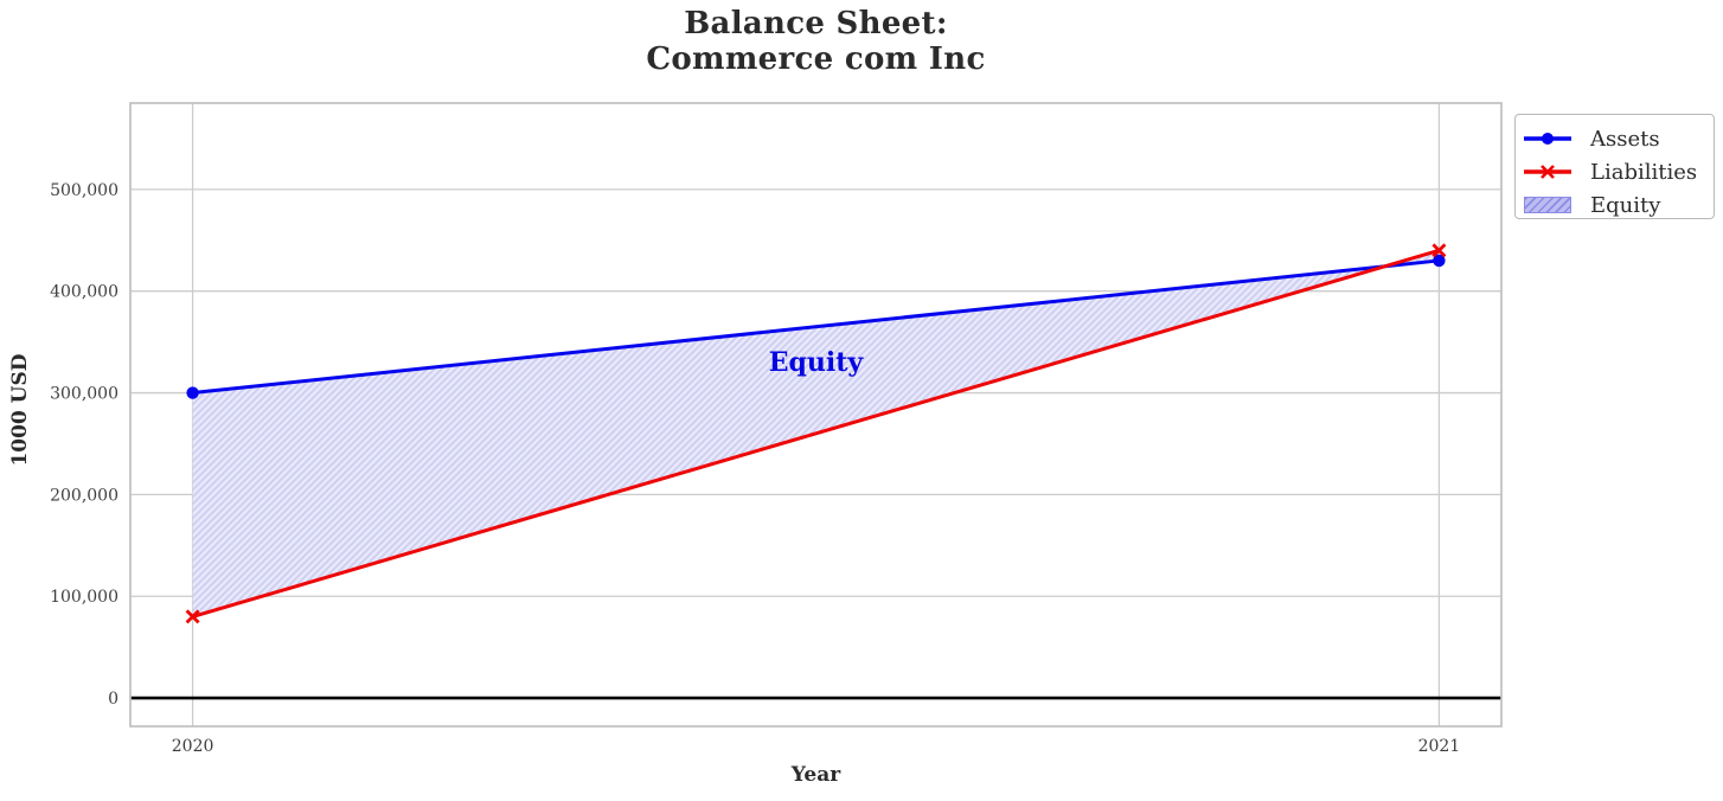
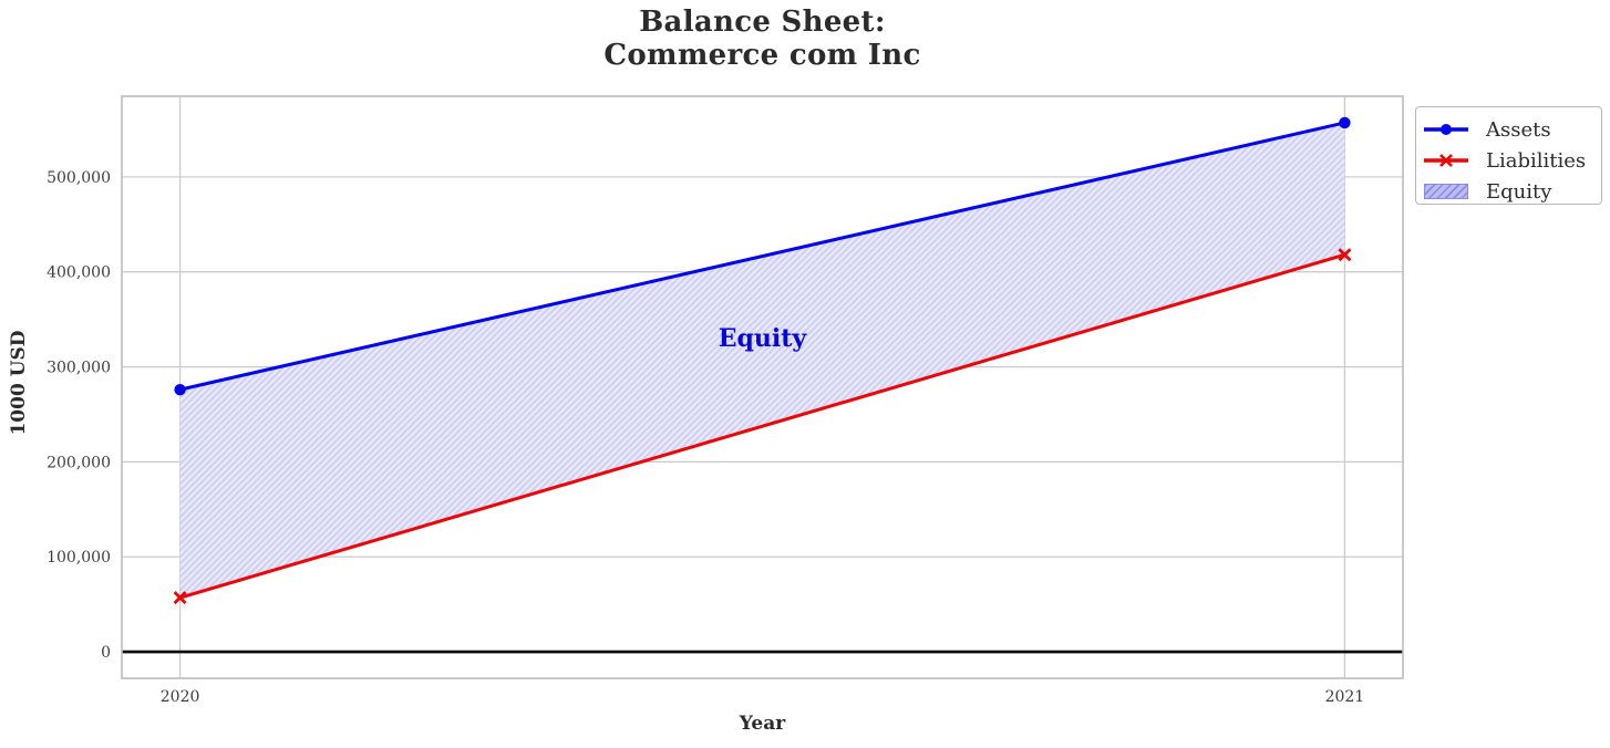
Assets/2020: 300000 -> 280000
Liabilities/2020: 80000 -> 60000
Assets/2021: 430000 -> 560000
Liabilities/2021: 440000 -> 420000
